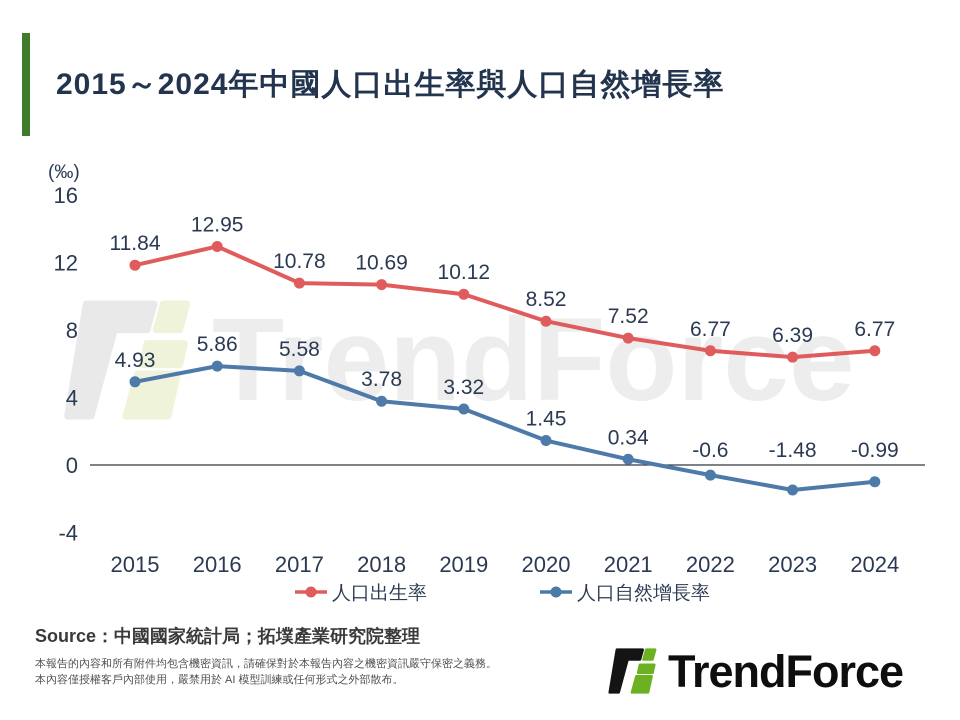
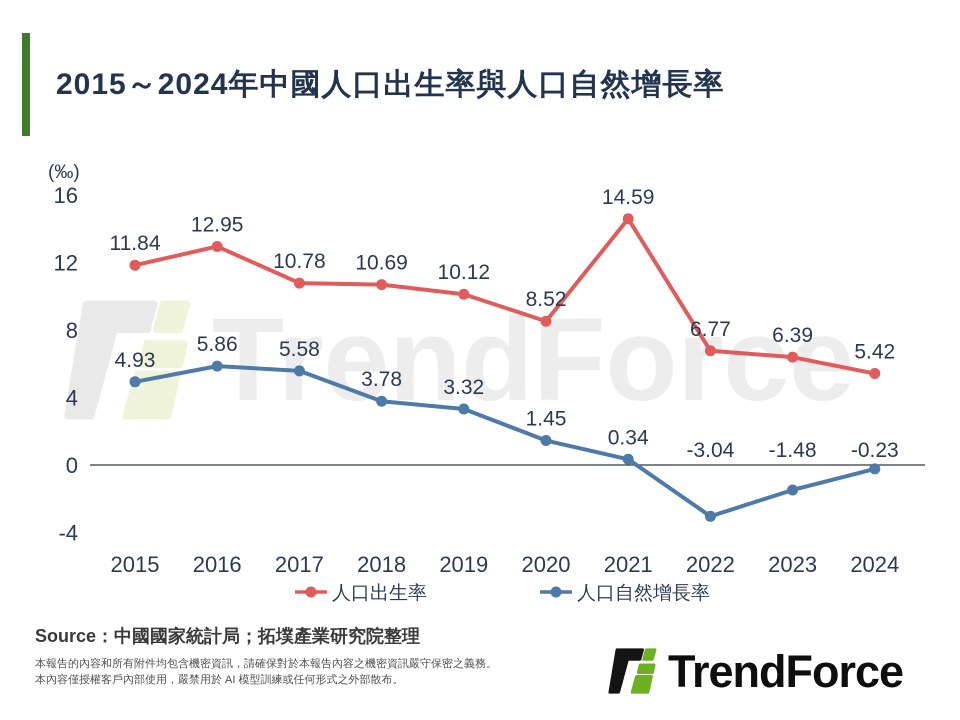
人口出生率/2021: 7.52 -> 14.59
人口自然增長率/2022: -0.6 -> -3.04
人口出生率/2024: 6.77 -> 5.42
人口自然增長率/2024: -0.99 -> -0.23
